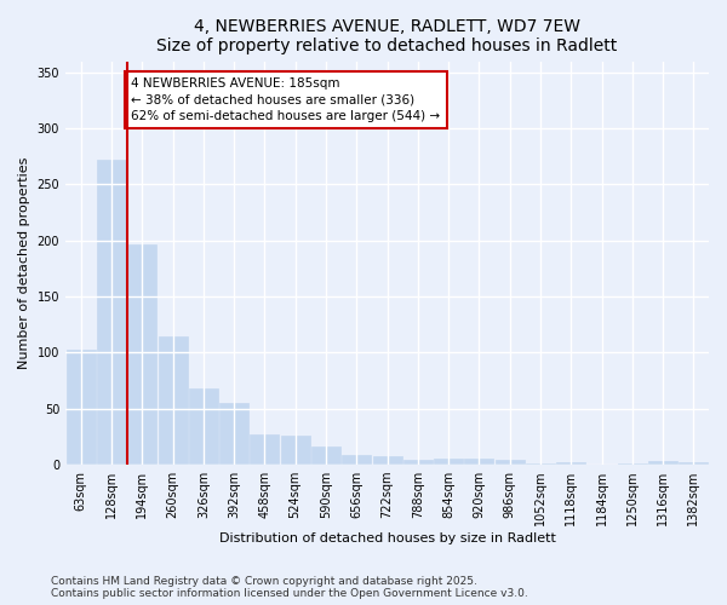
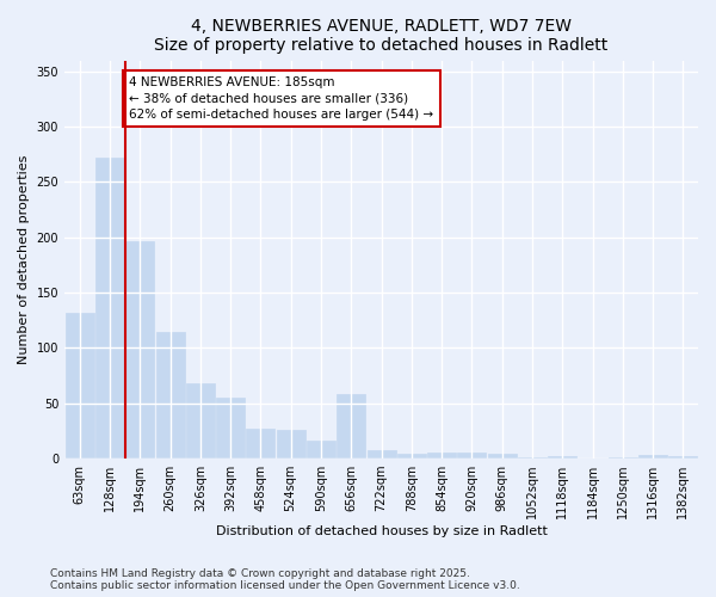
63sqm: 103 -> 132
656sqm: 9 -> 58
